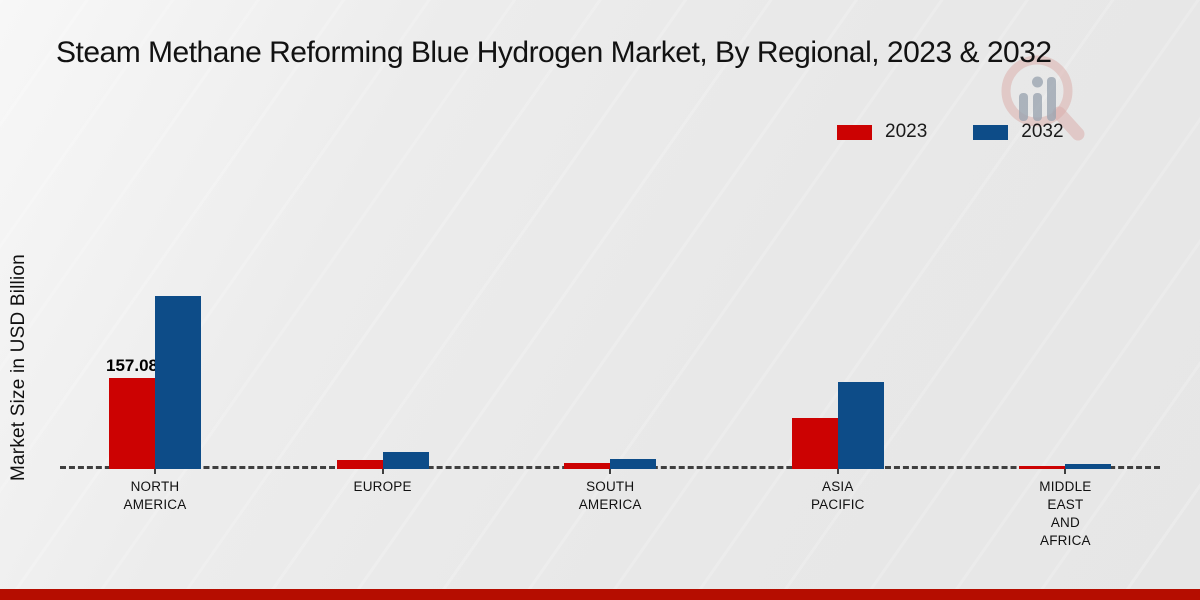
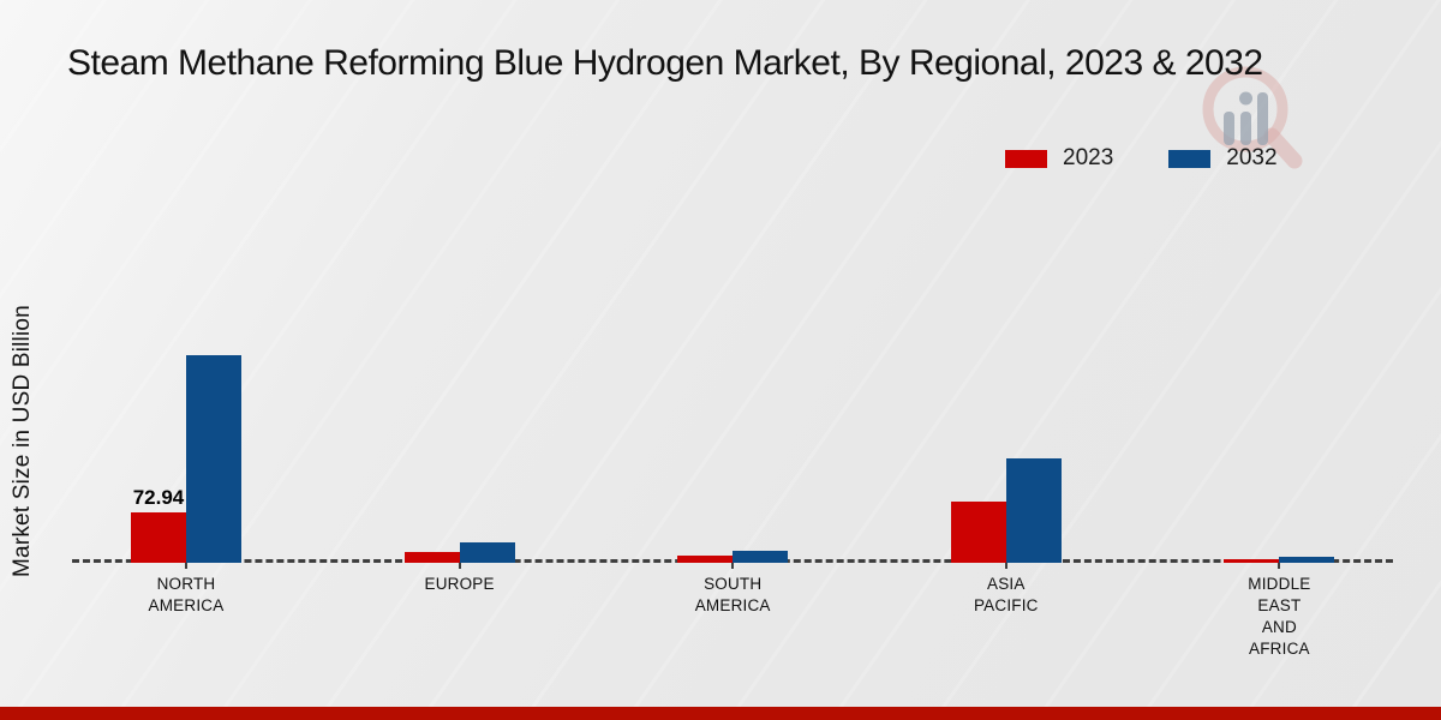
2023/NORTH AMERICA: 157.08 -> 72.94
